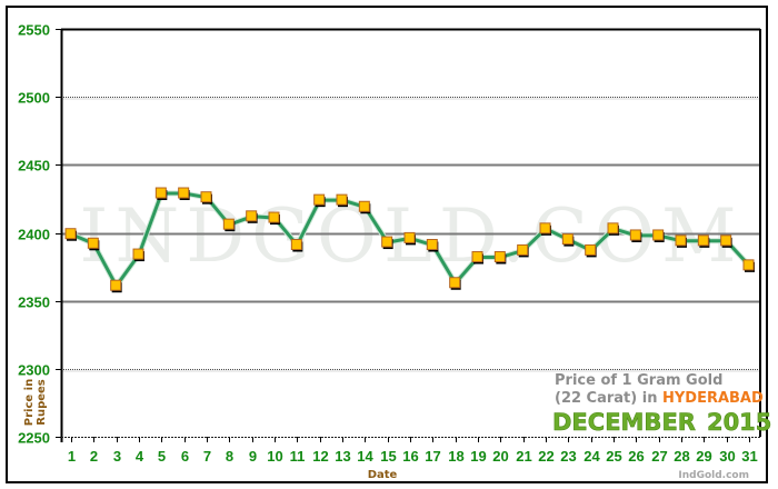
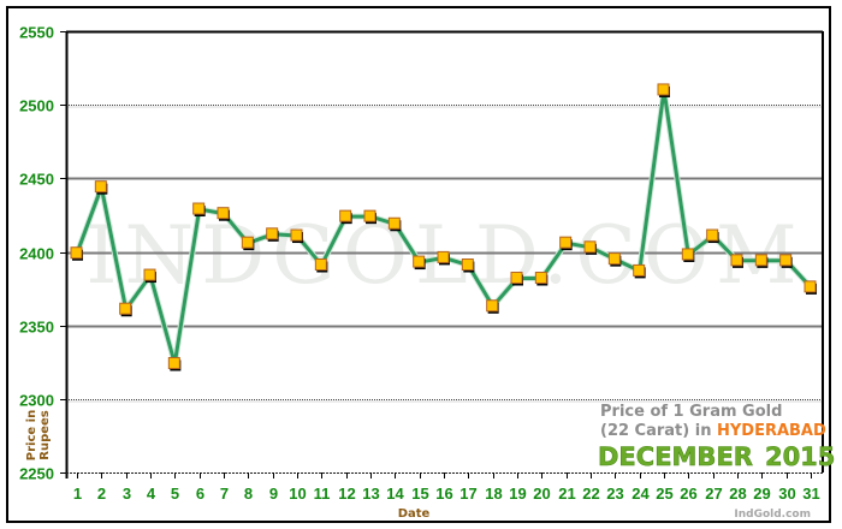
2: 2392 -> 2444
5: 2429 -> 2324
21: 2387 -> 2406
25: 2403 -> 2510
27: 2398 -> 2411
